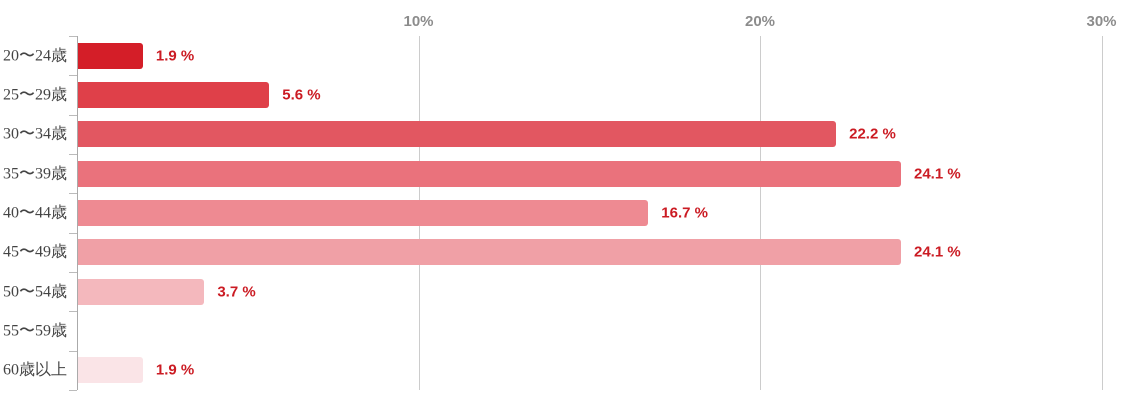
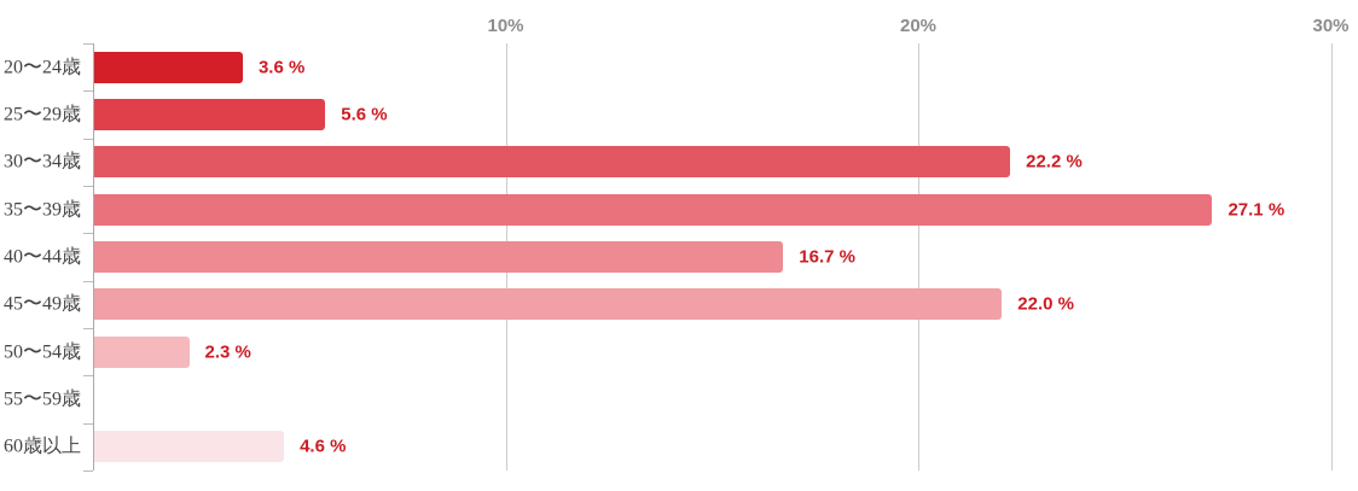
20〜24歳: 1.9 -> 3.6
35〜39歳: 24.1 -> 27.1
45〜49歳: 24.1 -> 22.0
50〜54歳: 3.7 -> 2.3
60歳以上: 1.9 -> 4.6
